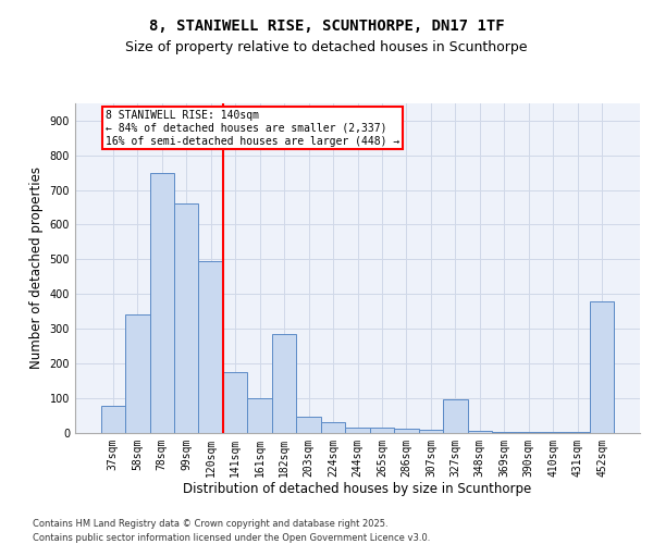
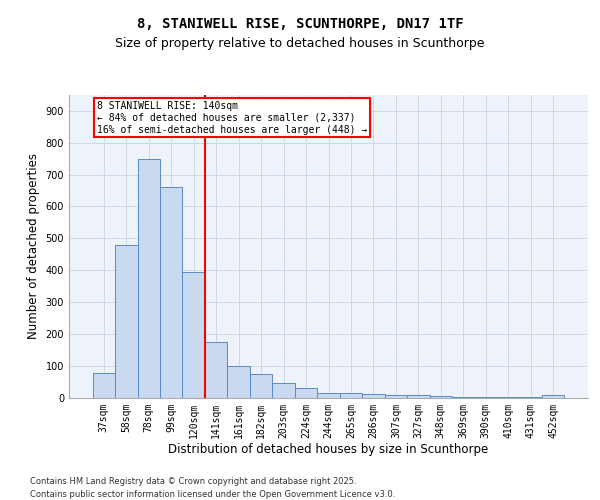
58sqm: 340 -> 478
120sqm: 495 -> 395
182sqm: 285 -> 75
327sqm: 95 -> 7
452sqm: 380 -> 7
